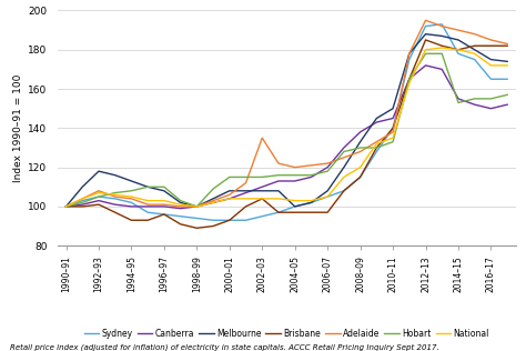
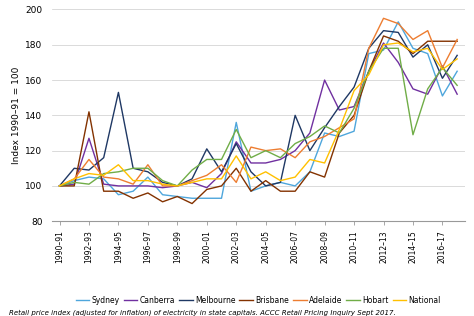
Canberra/1992–93: 103 -> 127
Melbourne/1992–93: 118 -> 109
Brisbane/1992–93: 101 -> 142
Adelaide/1992–93: 108 -> 115
Hobart/1992–93: 105 -> 101
Sydney/1994–95: 102 -> 95
Melbourne/1994–95: 113 -> 153
Brisbane/1994–95: 93 -> 97
National/1994–95: 105 -> 112
Sydney/1996–97: 96 -> 105
Adelaide/1996–97: 101 -> 112
Brisbane/1998–99: 89 -> 94
Canberra/2000–01: 104 -> 99
Melbourne/2000–01: 108 -> 121
Brisbane/2000–01: 93 -> 98
Sydney/2002–03: 95 -> 136
Canberra/2002–03: 110 -> 125
Melbourne/2002–03: 108 -> 124
Brisbane/2002–03: 104 -> 110
Adelaide/2002–03: 135 -> 102
Hobart/2002–03: 115 -> 132
National/2002–03: 104 -> 117
Brisbane/2004–05: 97 -> 103
Hobart/2004–05: 116 -> 120
National/2004–05: 103 -> 108
Sydney/2006–07: 105 -> 100
Melbourne/2006–07: 108 -> 140
Adelaide/2006–07: 122 -> 116
Hobart/2006–07: 118 -> 124
Sydney/2008–09: 115 -> 130
Canberra/2008–09: 138 -> 160
Brisbane/2008–09: 115 -> 105
Hobart/2008–09: 130 -> 134
National/2008–09: 120 -> 113
Sydney/2010–11: 140 -> 131
Melbourne/2010–11: 150 -> 156
Hobart/2010–11: 133 -> 144
National/2010–11: 135 -> 154
Sydney/2012–13: 192 -> 177
Canberra/2012–13: 172 -> 181
Melbourne/2014–15: 185 -> 173
Brisbane/2014–15: 180 -> 175
Adelaide/2014–15: 190 -> 183
Hobart/2014–15: 153 -> 129
National/2014–15: 180 -> 176
Sydney/2016–17: 165 -> 151
Canberra/2016–17: 150 -> 168
Melbourne/2016–17: 175 -> 161
Adelaide/2016–17: 185 -> 167
Hobart/2016–17: 155 -> 167
National/2016–17: 172 -> 166
